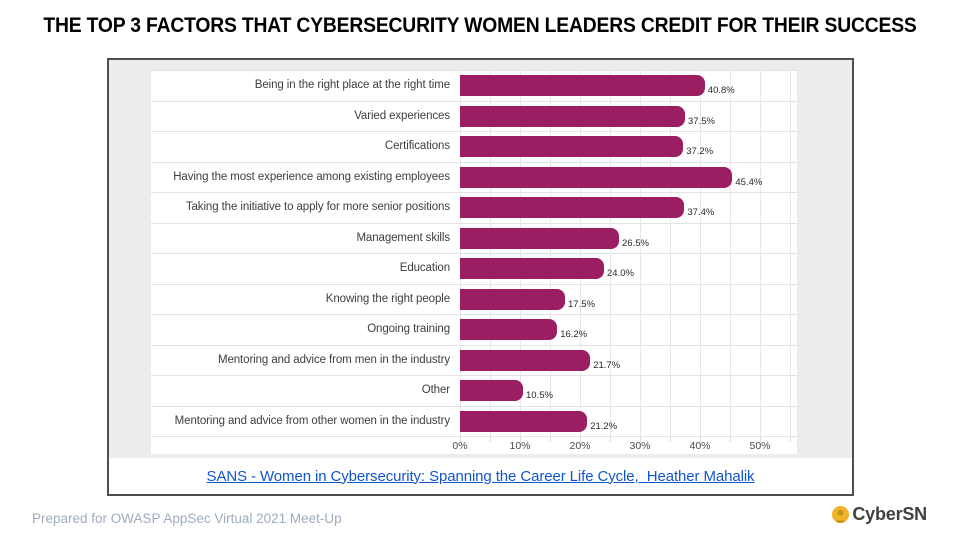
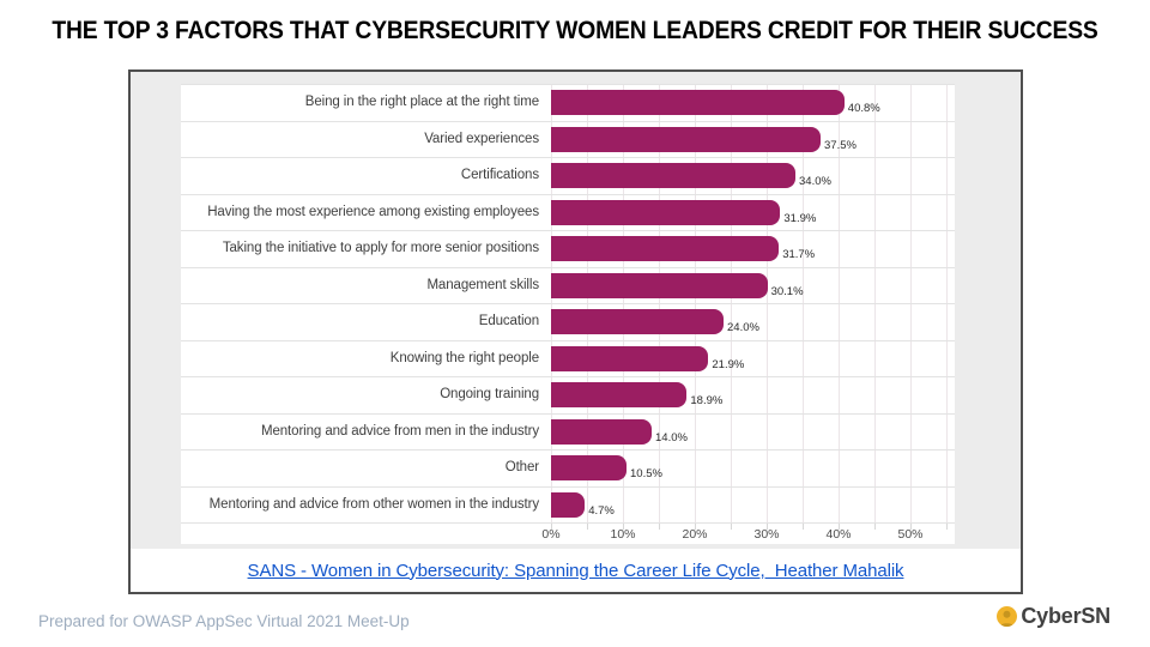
Certifications: 37.2% -> 34.0%
Having the most experience among existing employees: 45.4% -> 31.9%
Taking the initiative to apply for more senior positions: 37.4% -> 31.7%
Management skills: 26.5% -> 30.1%
Knowing the right people: 17.5% -> 21.9%
Ongoing training: 16.2% -> 18.9%
Mentoring and advice from men in the industry: 21.7% -> 14.0%
Mentoring and advice from other women in the industry: 21.2% -> 4.7%
